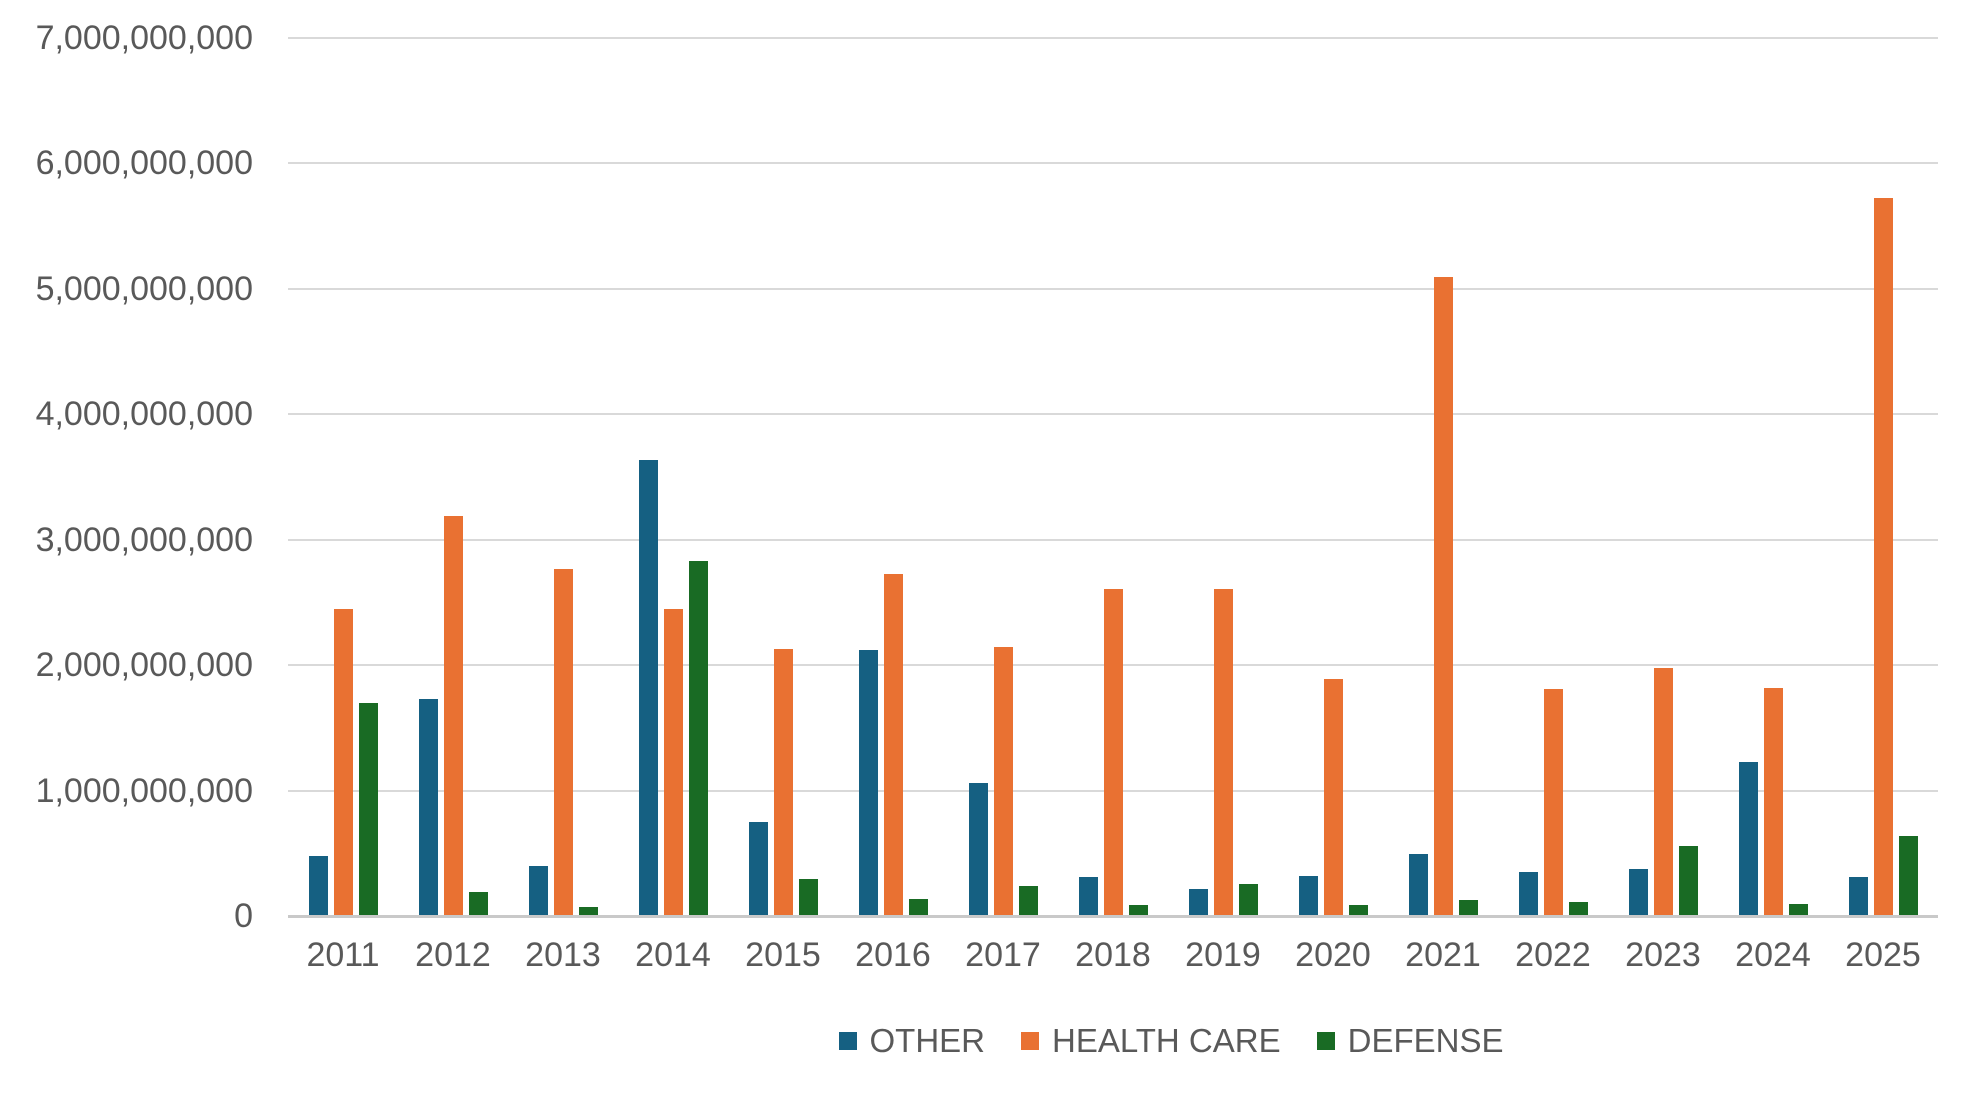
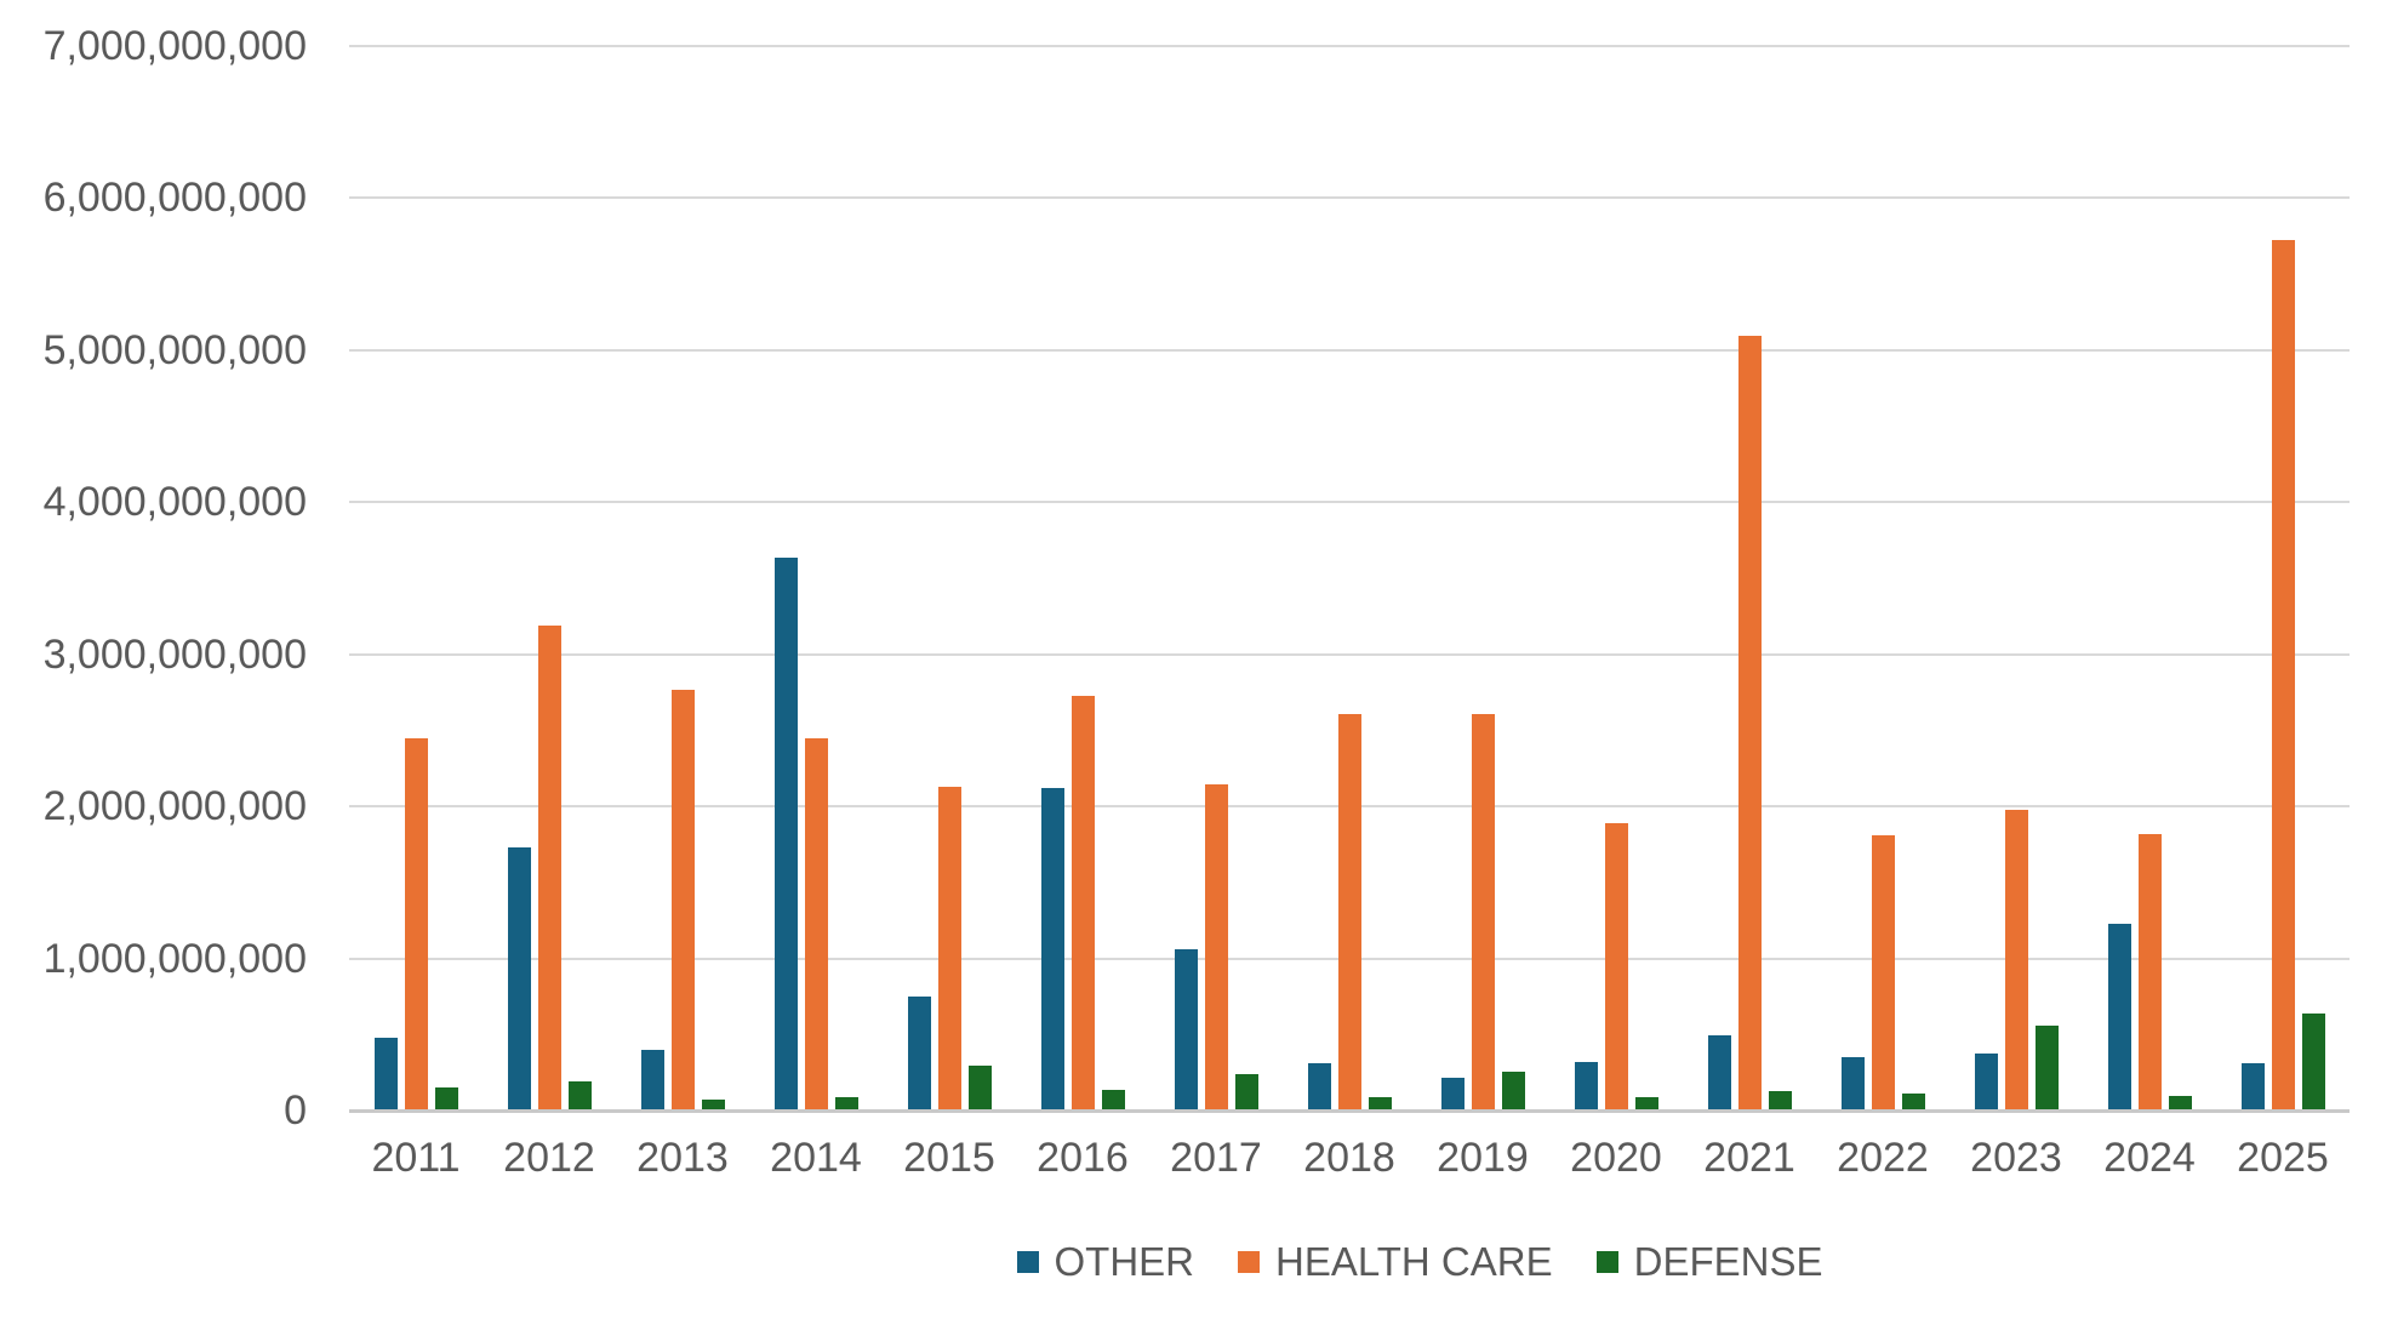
DEFENSE/2011: 1690000000 -> 140000000
DEFENSE/2014: 2820000000 -> 80000000
